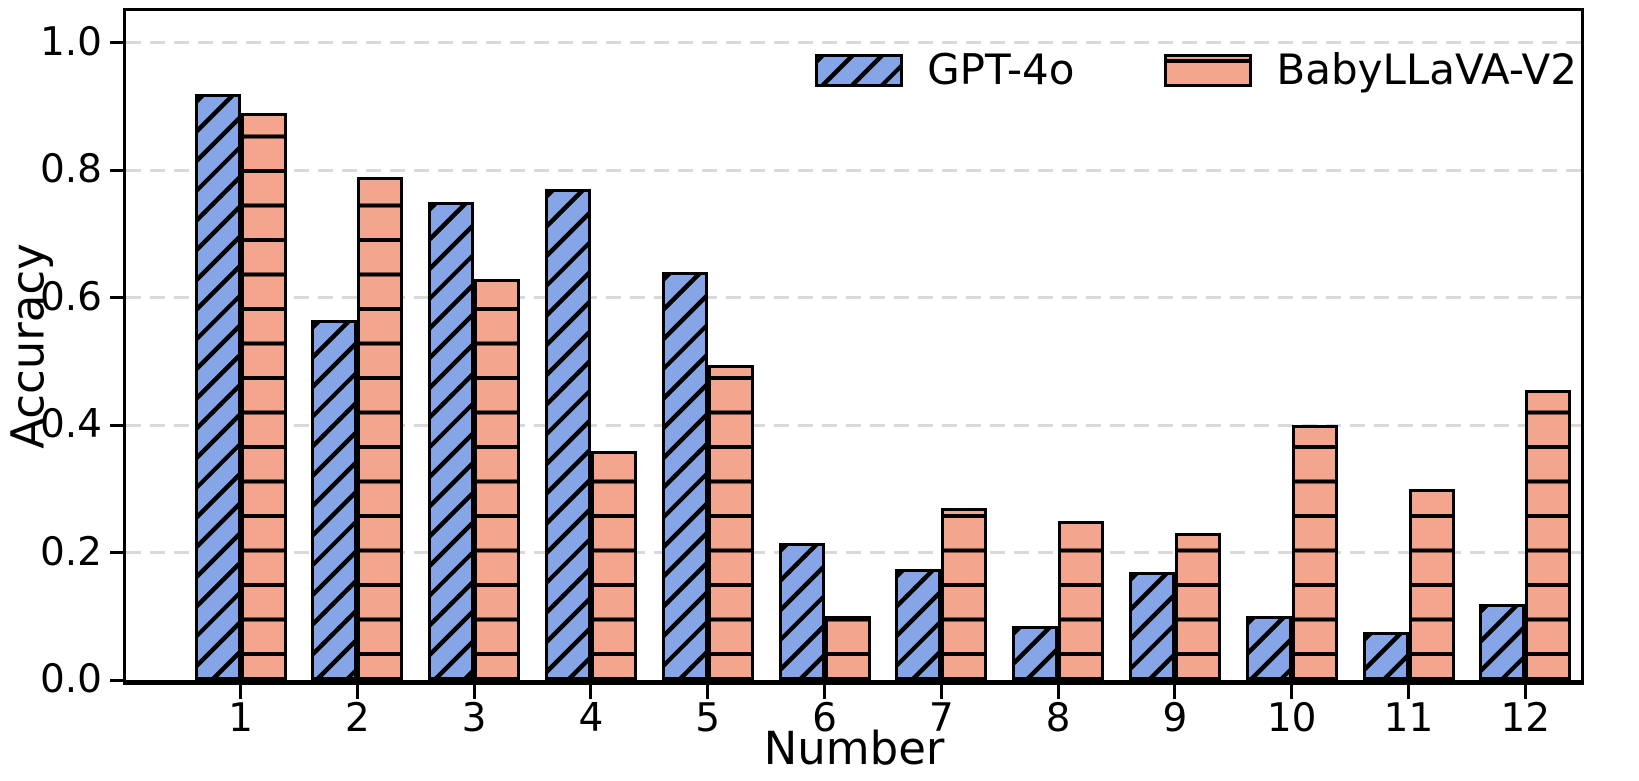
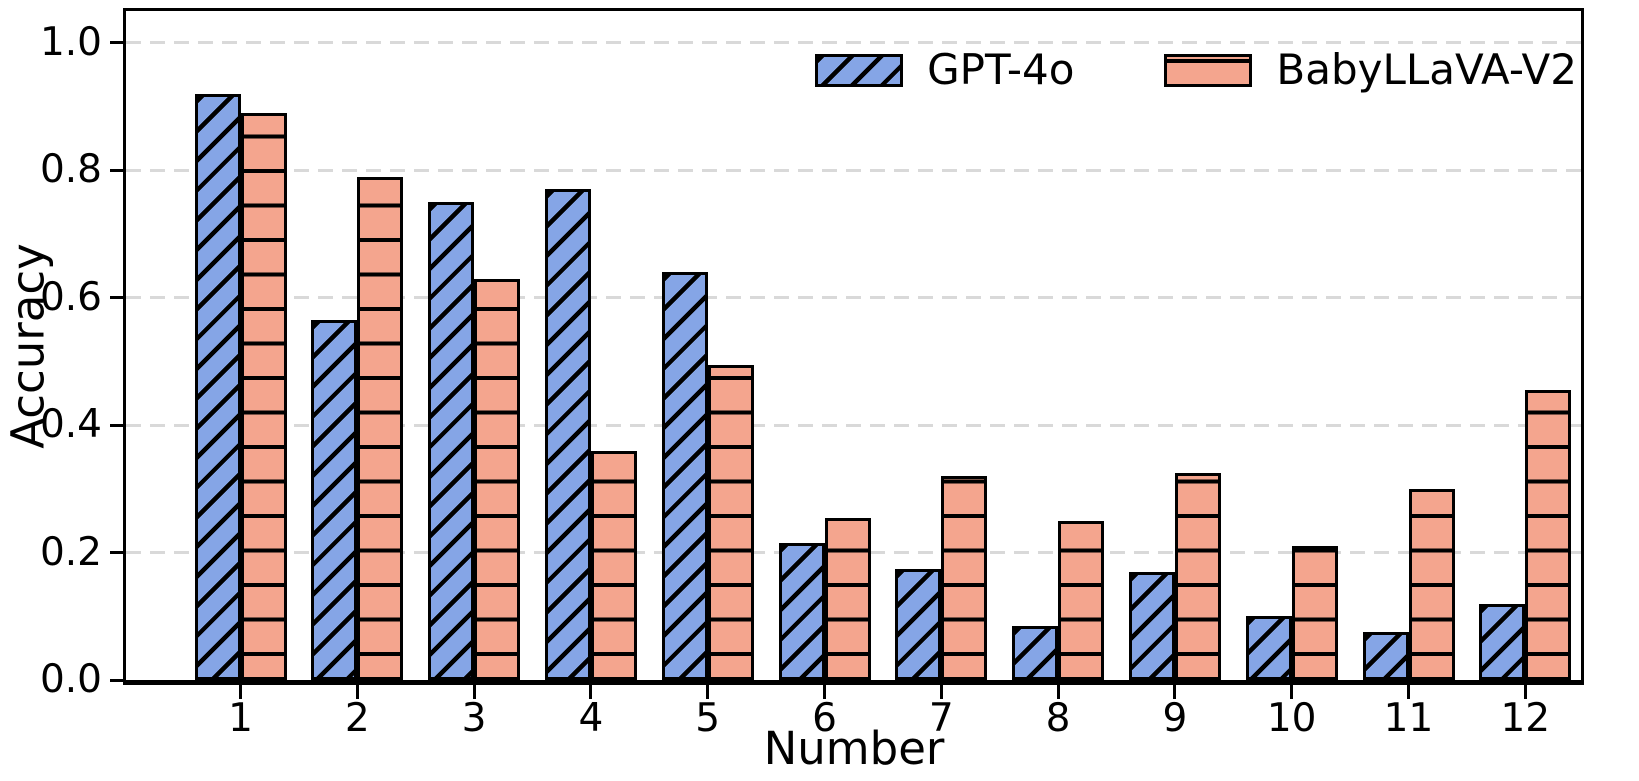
BabyLLaVA-V2/6: 0.10 -> 0.26
BabyLLaVA-V2/7: 0.27 -> 0.32
BabyLLaVA-V2/9: 0.23 -> 0.33
BabyLLaVA-V2/10: 0.40 -> 0.21
